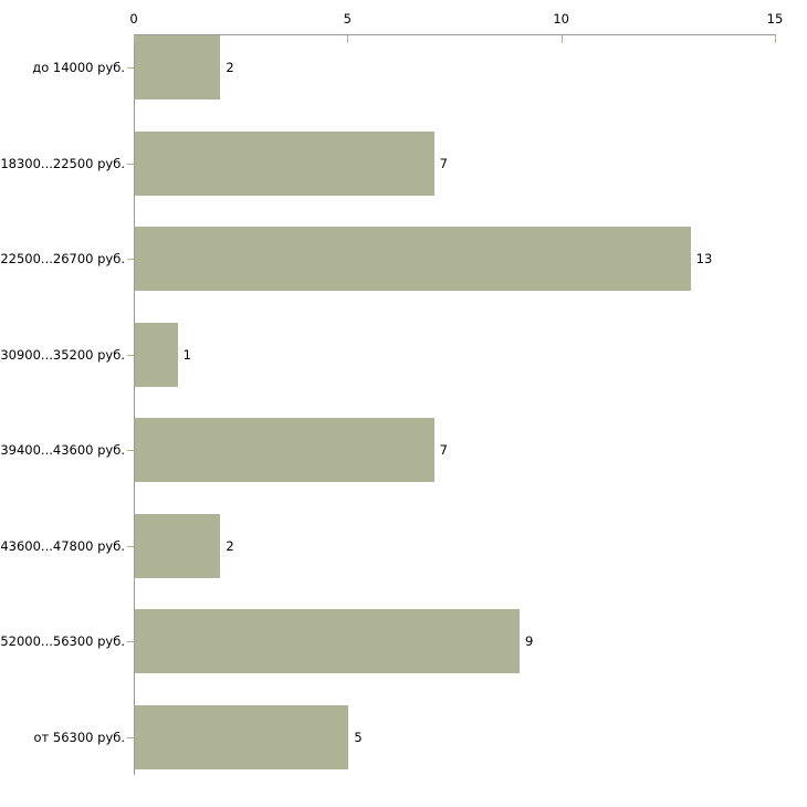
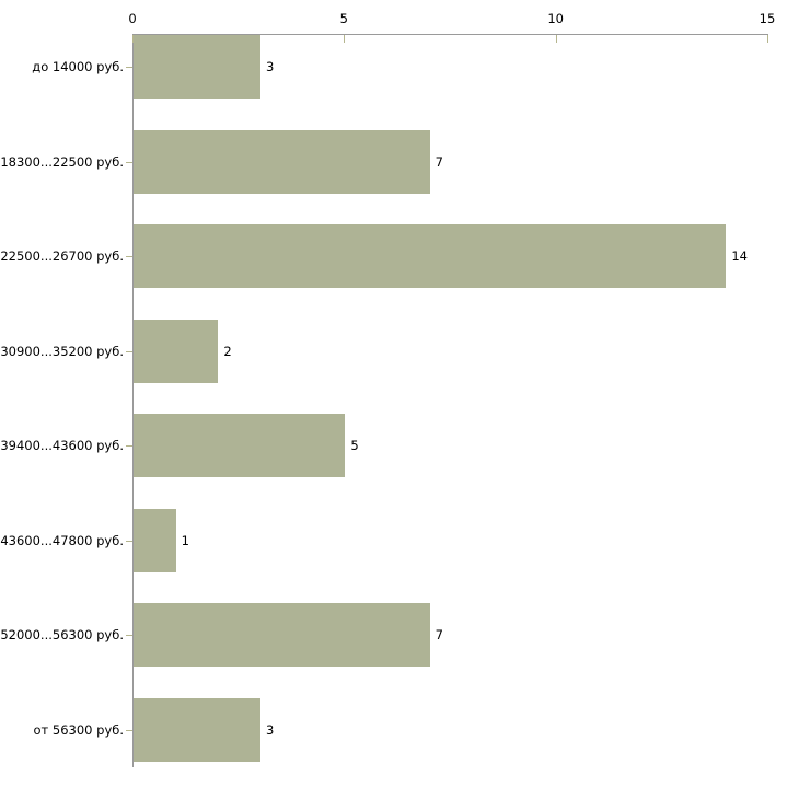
до 14000 руб.: 2 -> 3
22500...26700 руб.: 13 -> 14
30900...35200 руб.: 1 -> 2
39400...43600 руб.: 7 -> 5
43600...47800 руб.: 2 -> 1
52000...56300 руб.: 9 -> 7
от 56300 руб.: 5 -> 3
